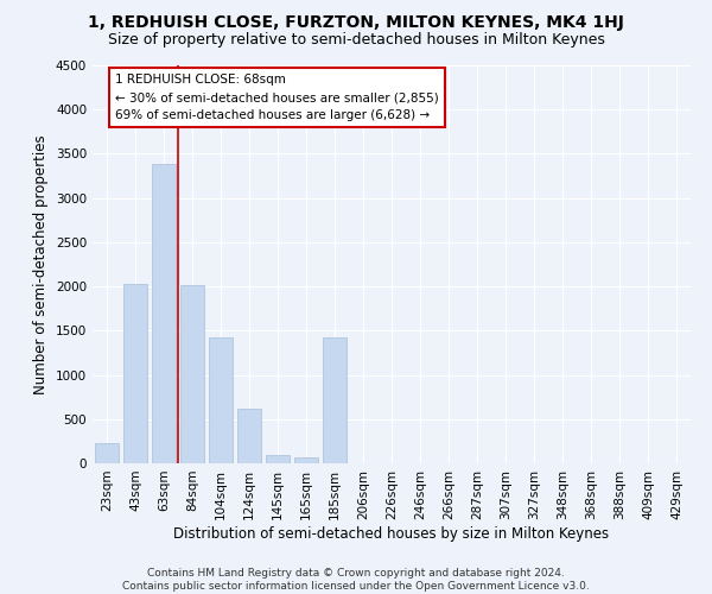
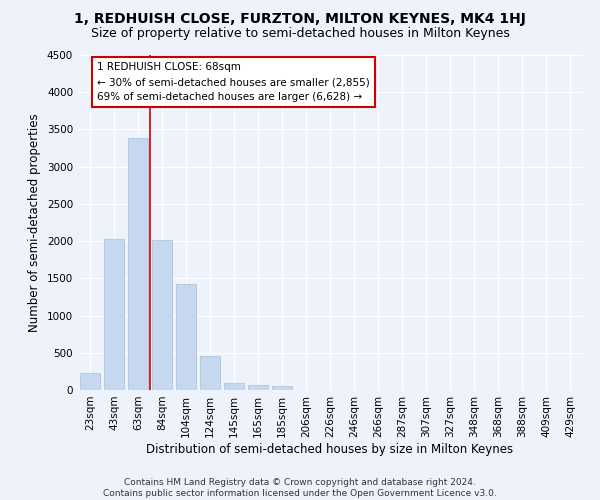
124sqm: 620 -> 460
185sqm: 1420 -> 60
